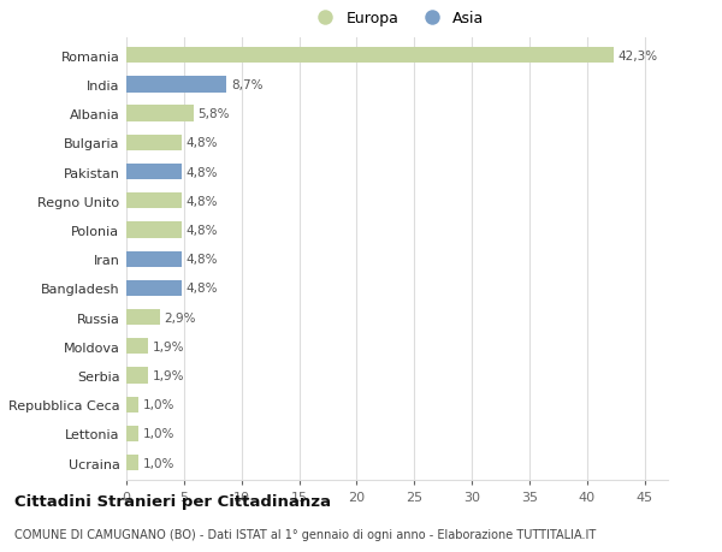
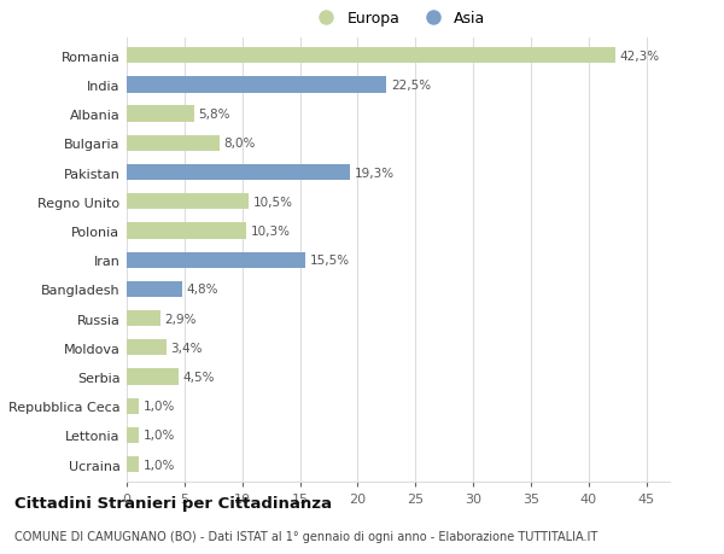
India: 8,7% -> 22,5%
Bulgaria: 4,8% -> 8,0%
Pakistan: 4,8% -> 19,3%
Regno Unito: 4,8% -> 10,5%
Polonia: 4,8% -> 10,3%
Iran: 4,8% -> 15,5%
Moldova: 1,9% -> 3,4%
Serbia: 1,9% -> 4,5%
